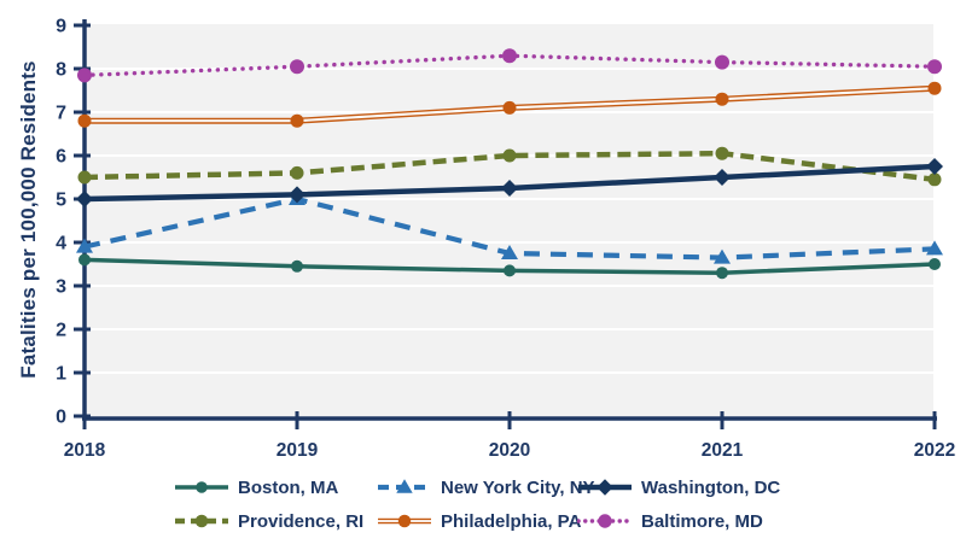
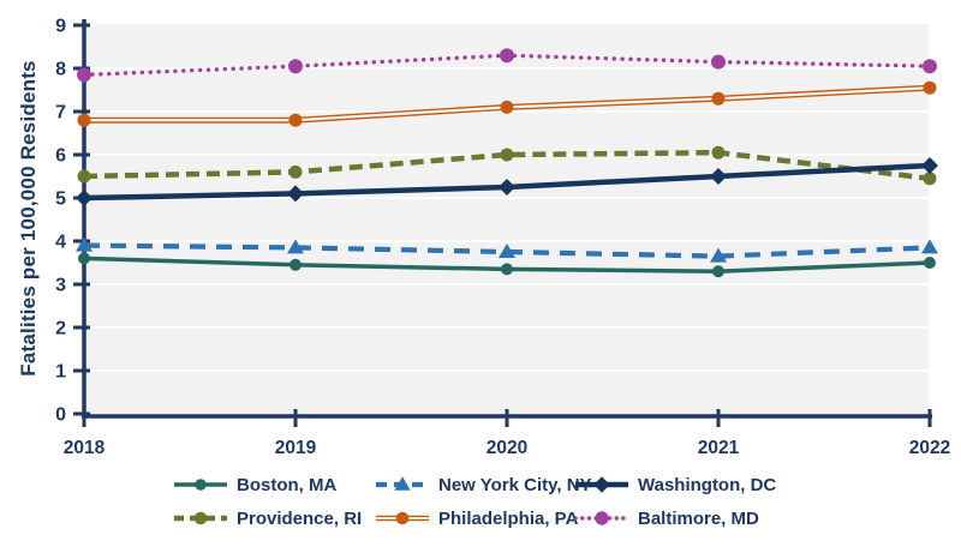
New York City, NY/2019: 5.0 -> 3.9
